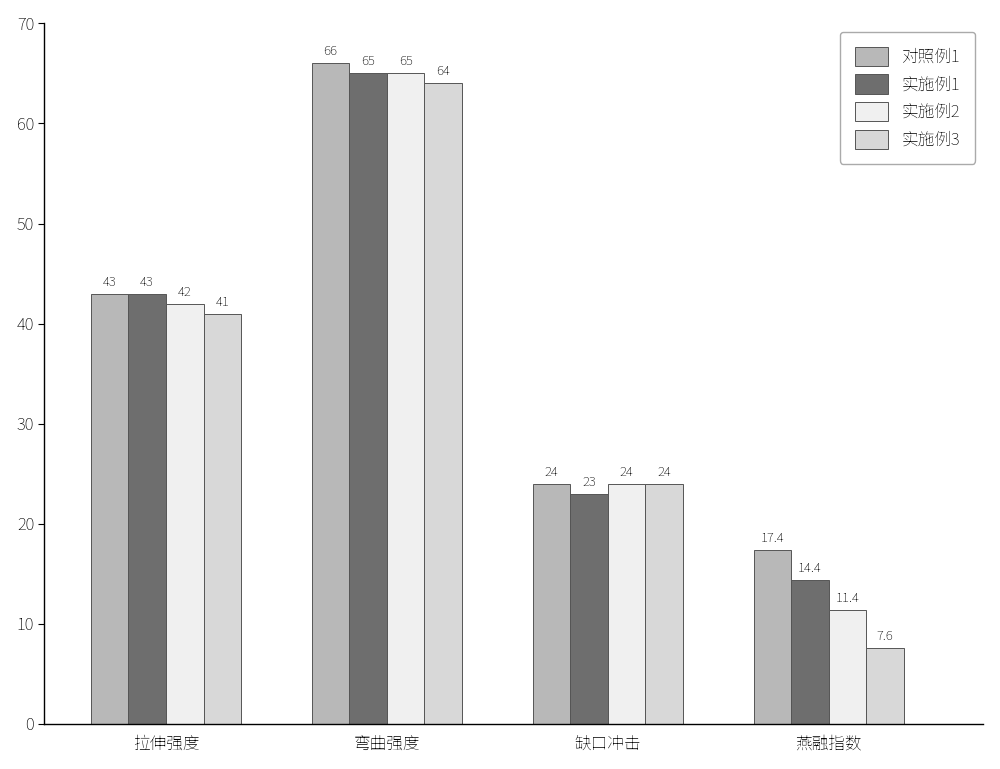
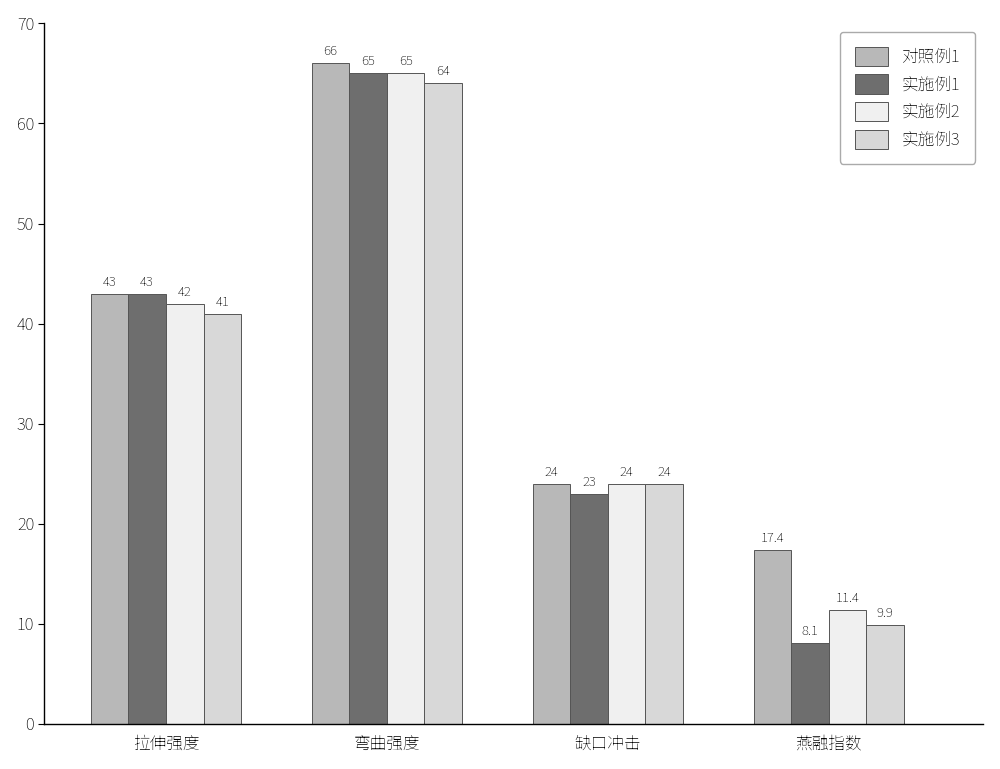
实施例1/燕融指数: 14.4 -> 8.1
实施例3/燕融指数: 7.6 -> 9.9
